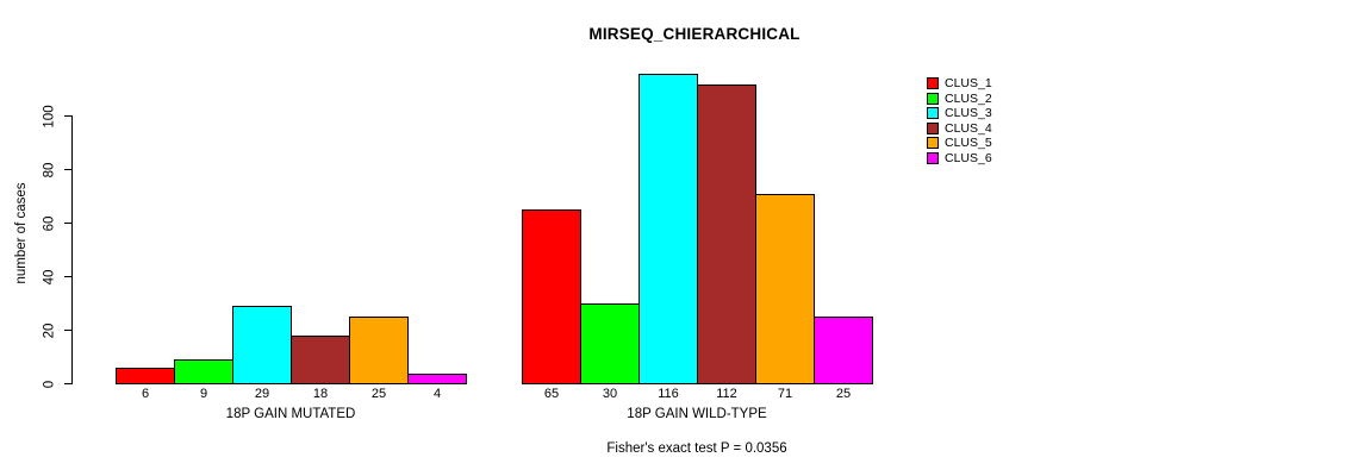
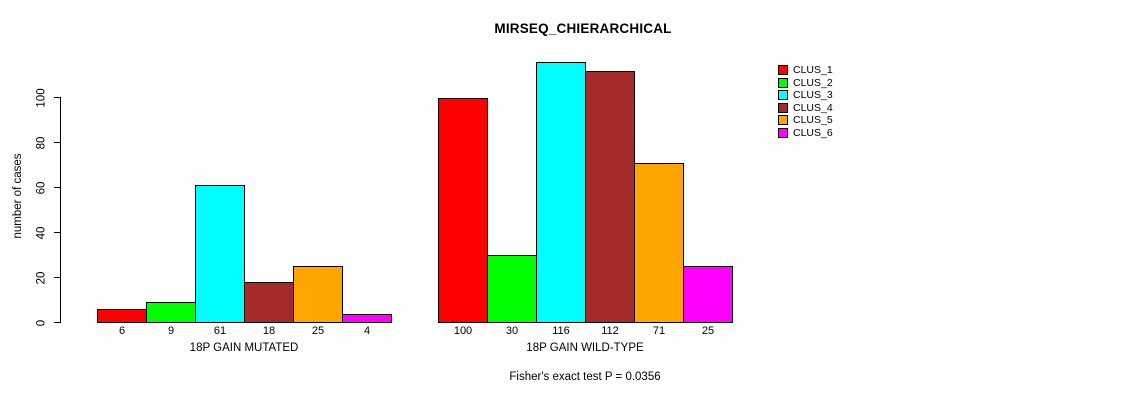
CLUS_3/18P GAIN MUTATED: 29 -> 61
CLUS_1/18P GAIN WILD-TYPE: 65 -> 100
